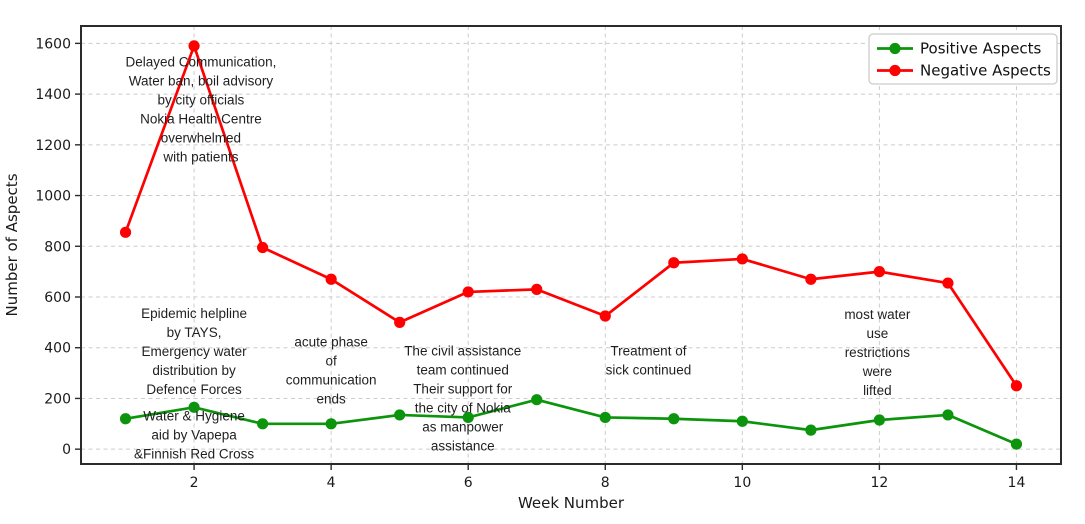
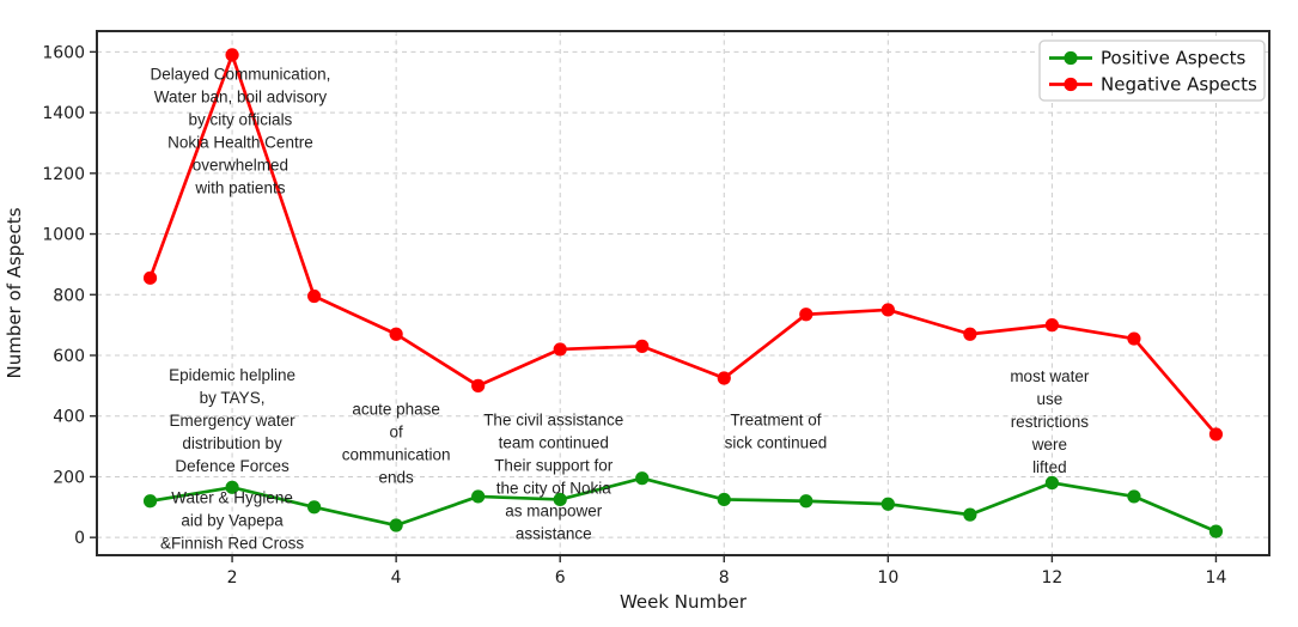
Positive Aspects/4: 100 -> 40
Positive Aspects/12: 120 -> 180
Negative Aspects/14: 250 -> 340
